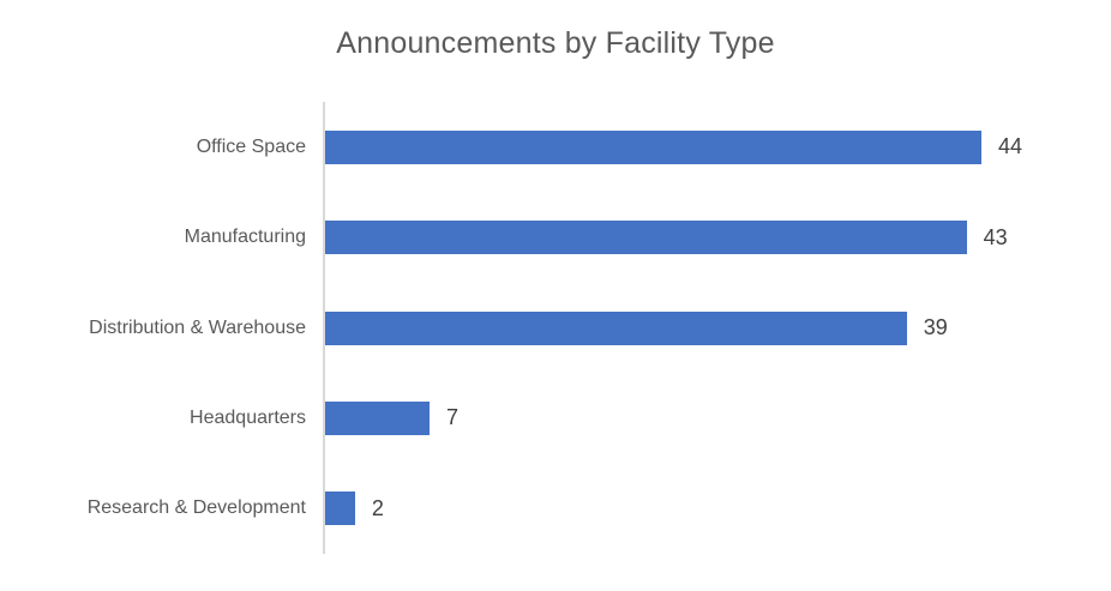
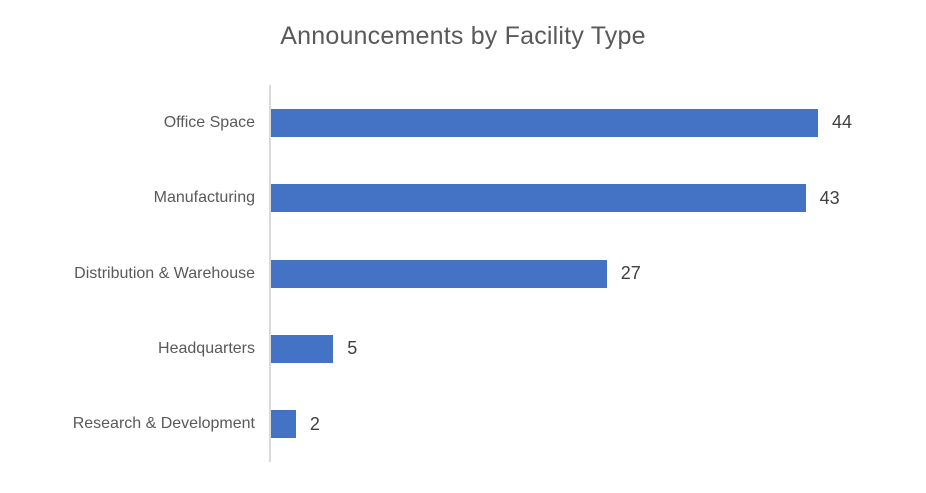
Distribution & Warehouse: 39 -> 27
Headquarters: 7 -> 5
